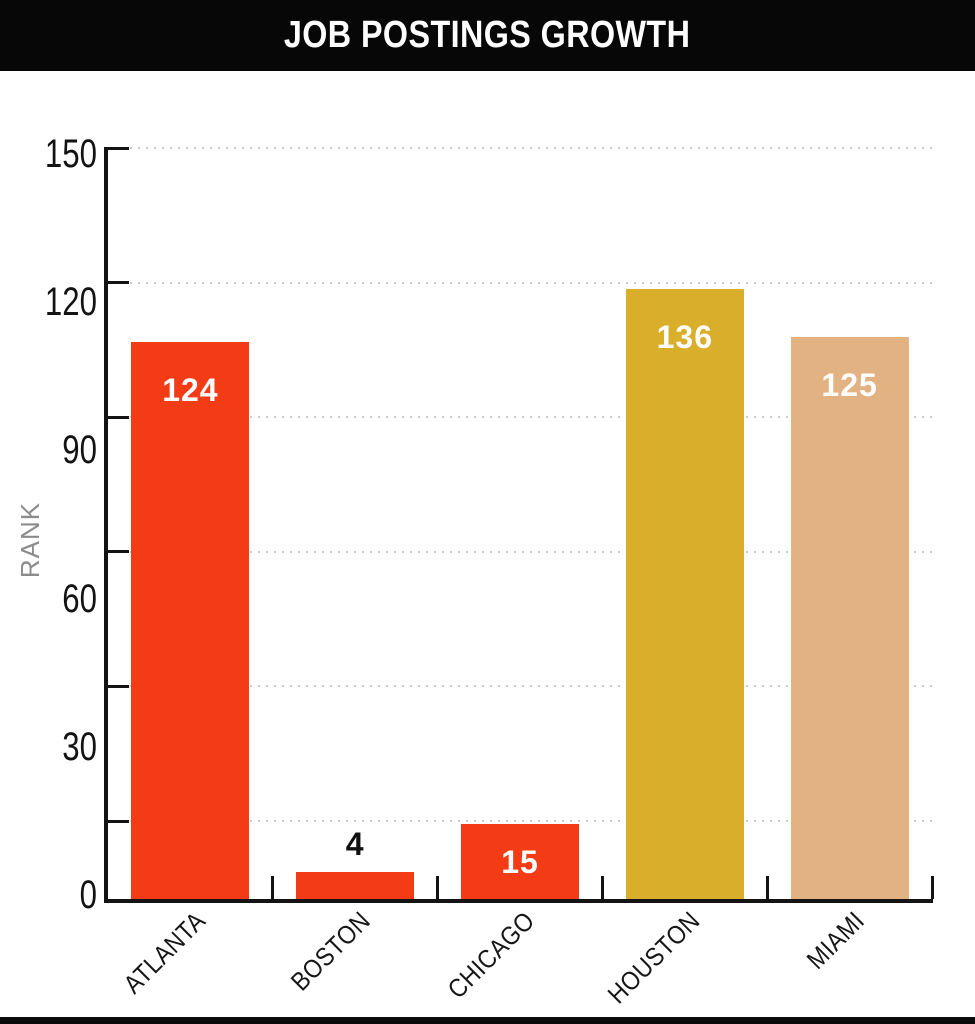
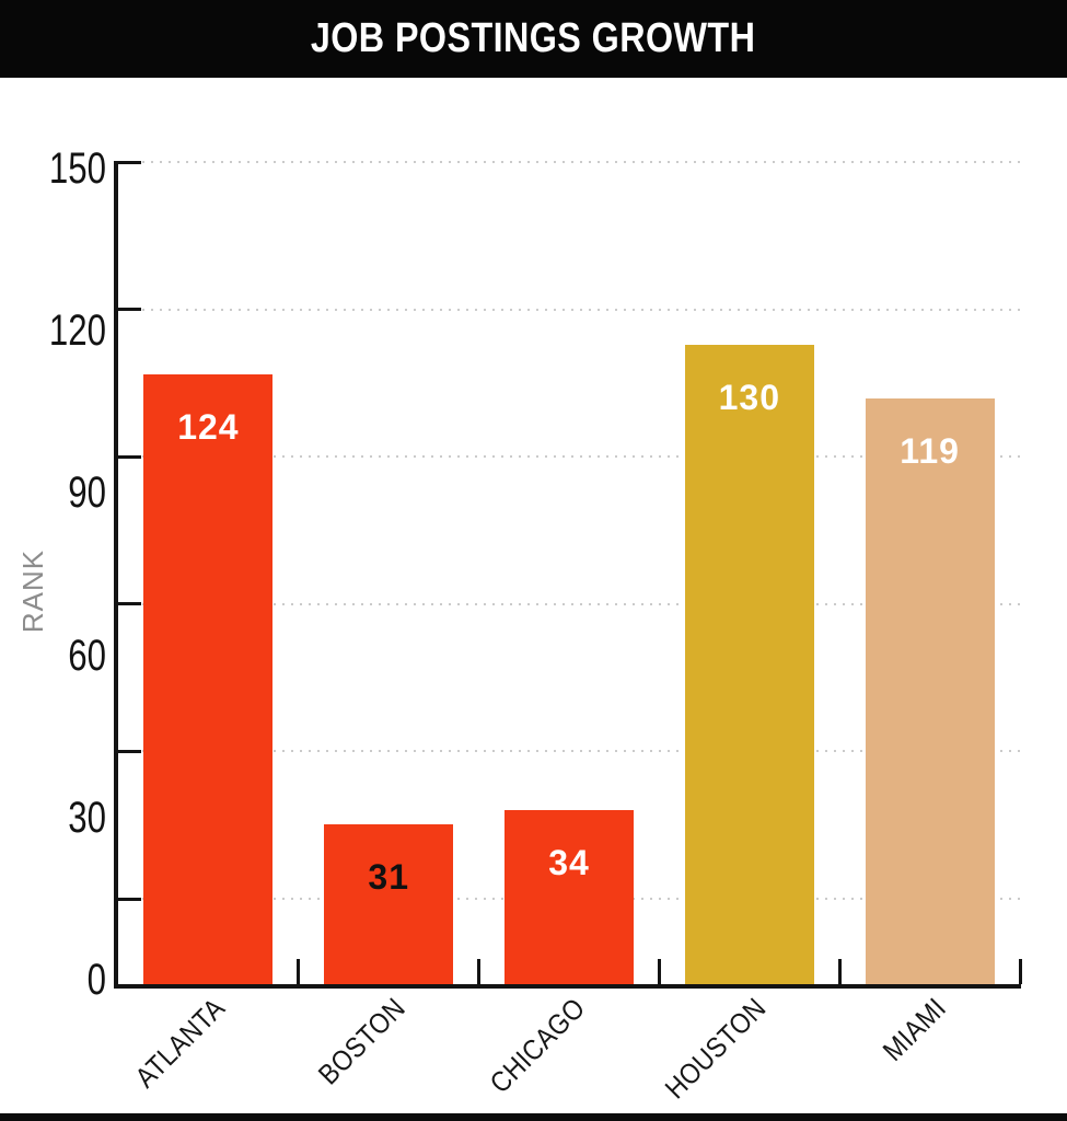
BOSTON: 4 -> 31
CHICAGO: 15 -> 34
HOUSTON: 136 -> 130
MIAMI: 125 -> 119
